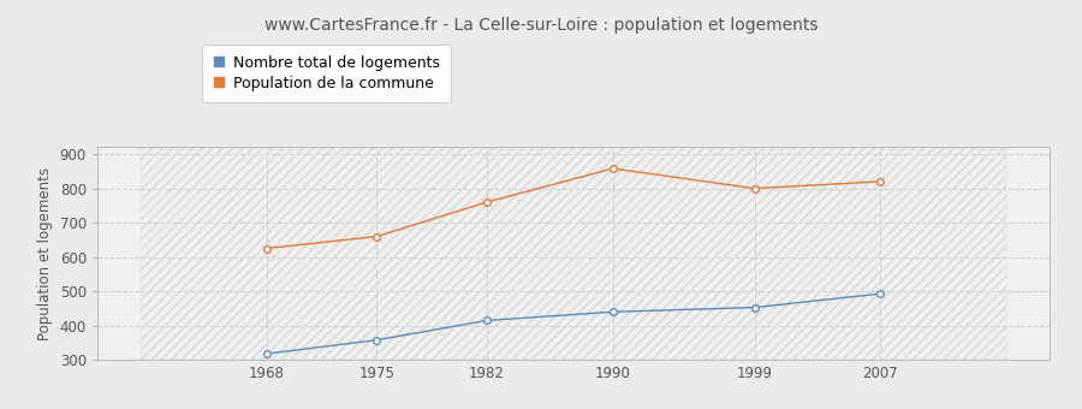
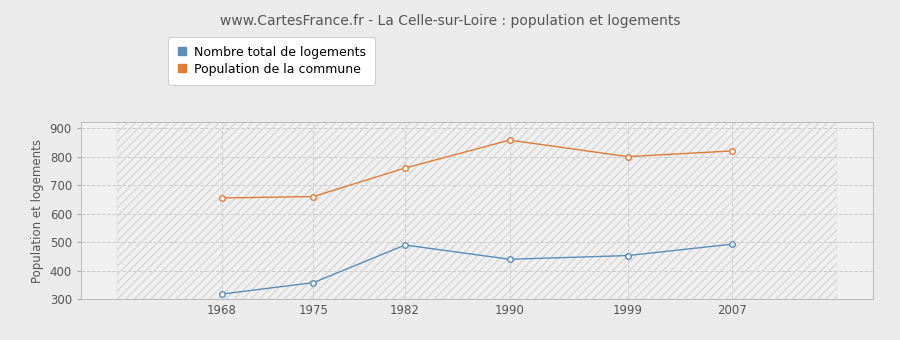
Population de la commune/1968: 625 -> 655
Nombre total de logements/1982: 415 -> 490
